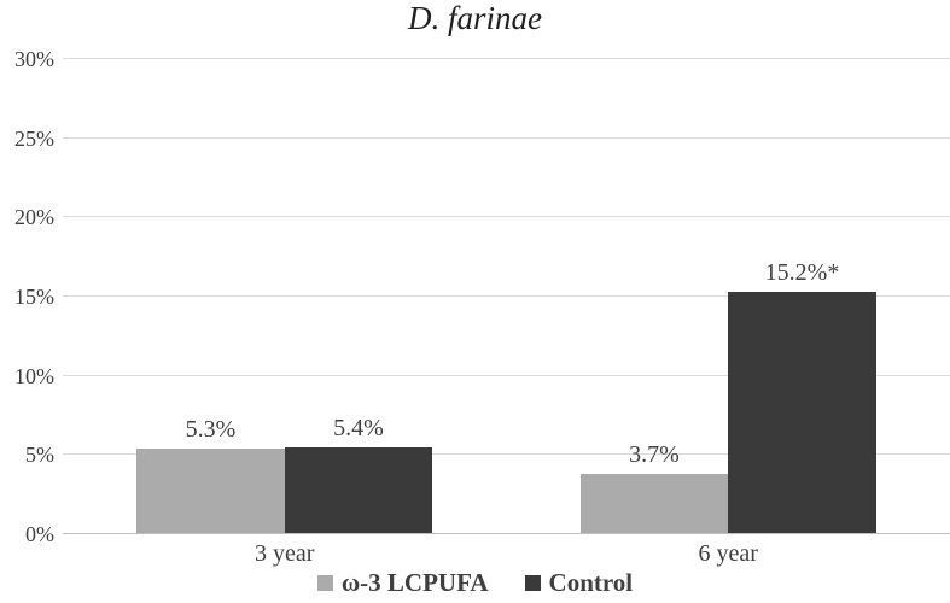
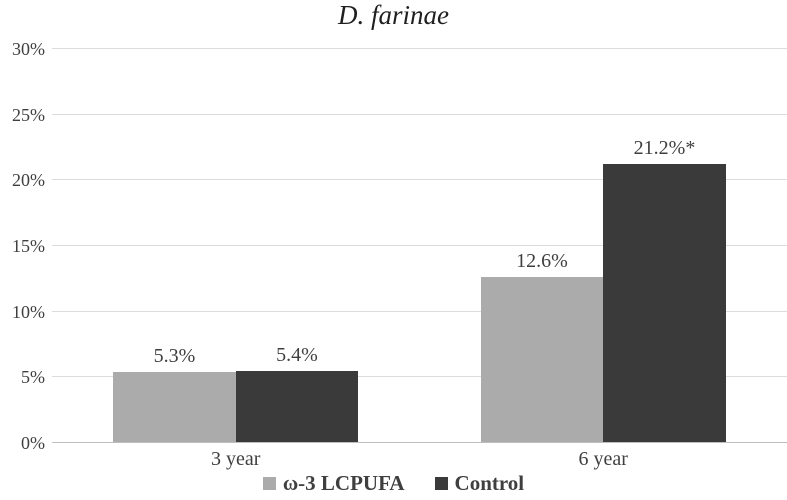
ω-3 LCPUFA/6 year: 3.7% -> 12.6%
Control/6 year: 15.2 -> 21.2
